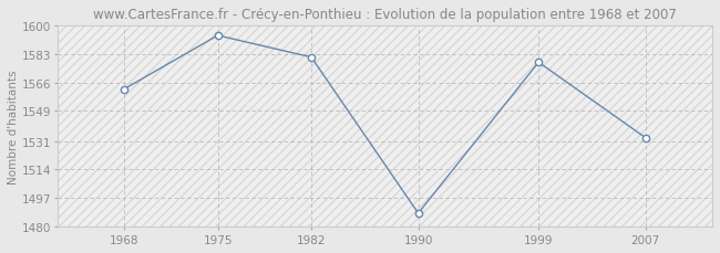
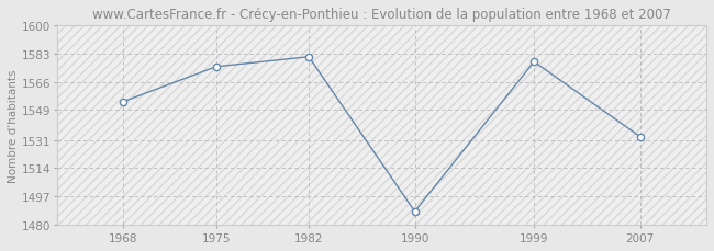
1968: 1562 -> 1554
1975: 1594 -> 1575
